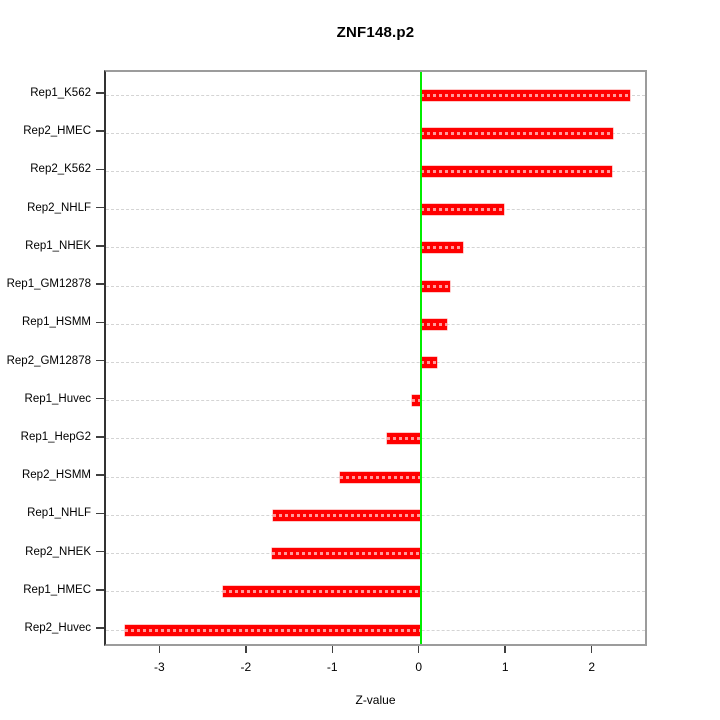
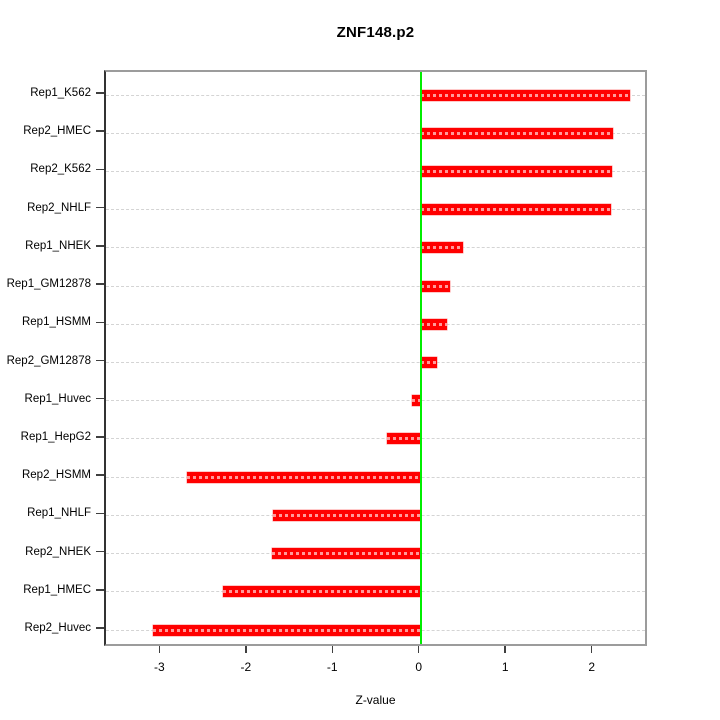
Rep2_NHLF: 1.0 -> 2.2
Rep2_HSMM: -0.9 -> -2.7
Rep2_Huvec: -3.4 -> -3.1
